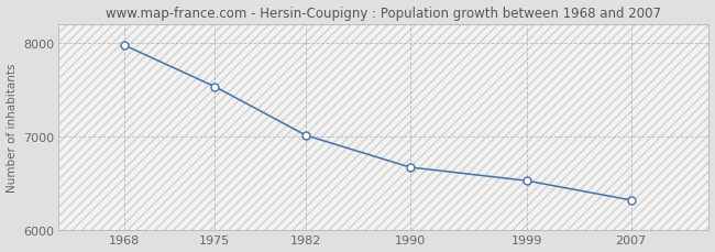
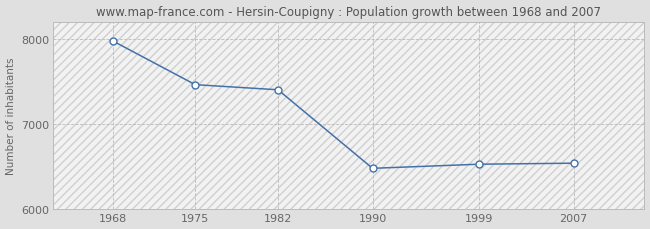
1975: 7530 -> 7460
1982: 7010 -> 7400
1990: 6670 -> 6480
2007: 6320 -> 6540
